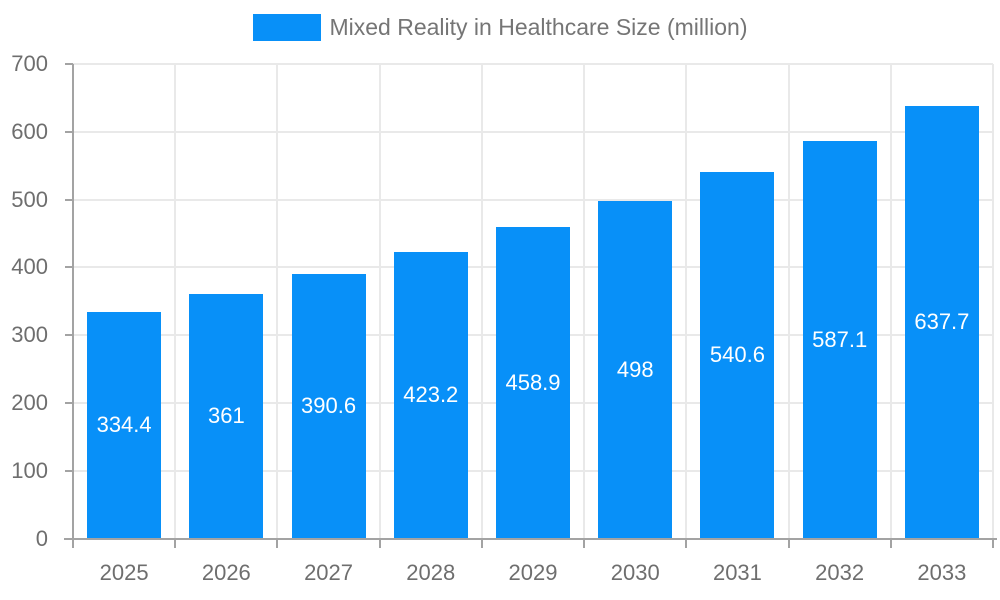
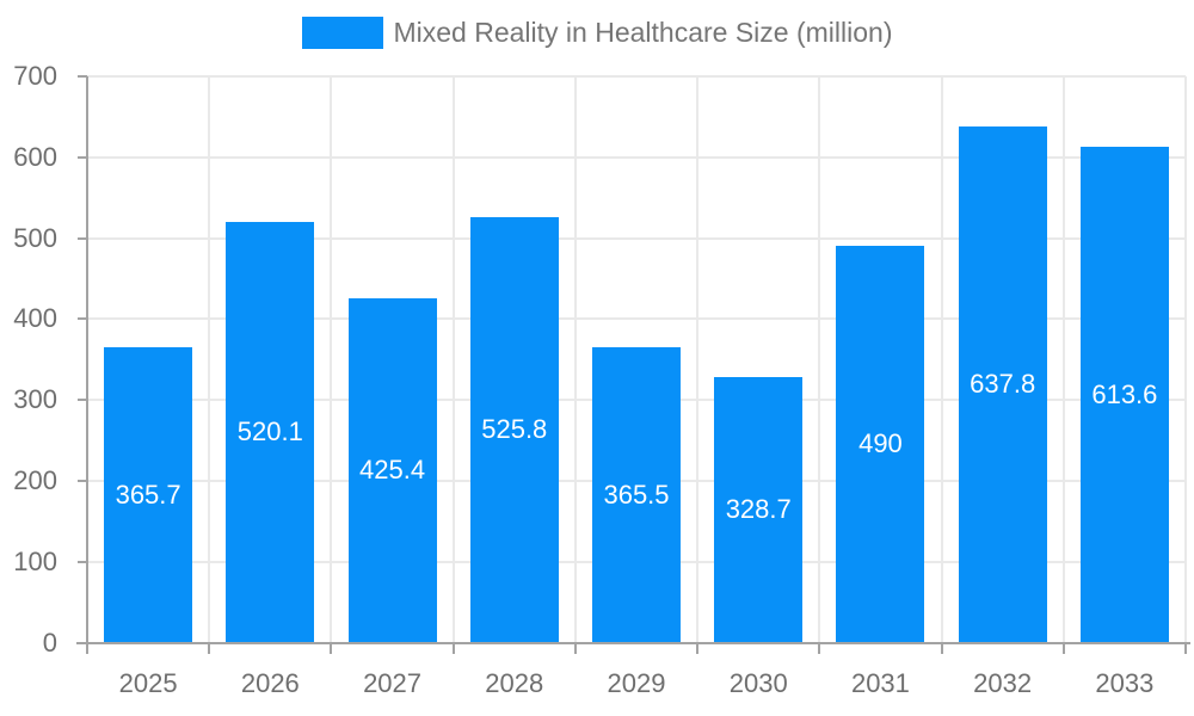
2025: 334.4 -> 365.7
2026: 361 -> 520.1
2027: 390.6 -> 425.4
2028: 423.2 -> 525.8
2029: 458.9 -> 365.5
2030: 498 -> 328.7
2031: 540.6 -> 490
2032: 587.1 -> 637.8
2033: 637.7 -> 613.6
